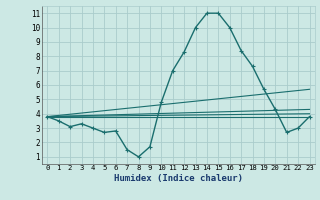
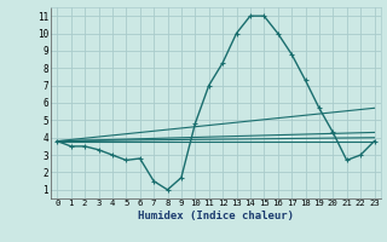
2: 3.1 -> 3.5
17: 8.4 -> 8.8
